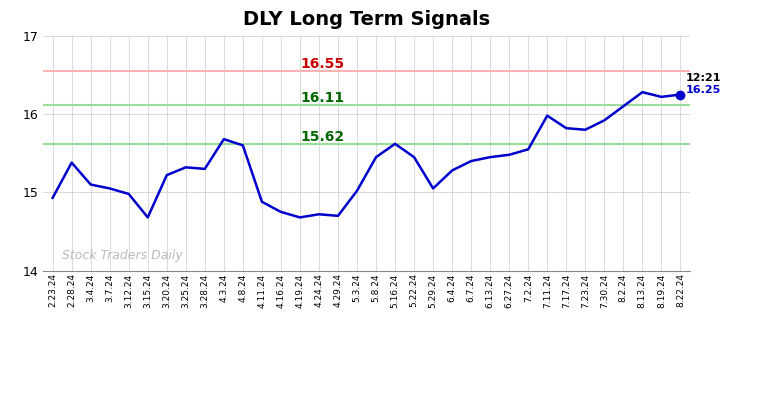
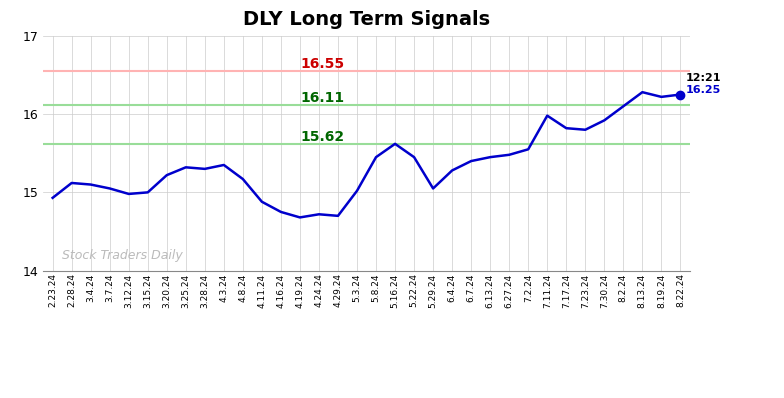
2.28.24: 15.38 -> 15.12
3.15.24: 14.68 -> 15.00
4.3.24: 15.68 -> 15.35
4.8.24: 15.60 -> 15.17
